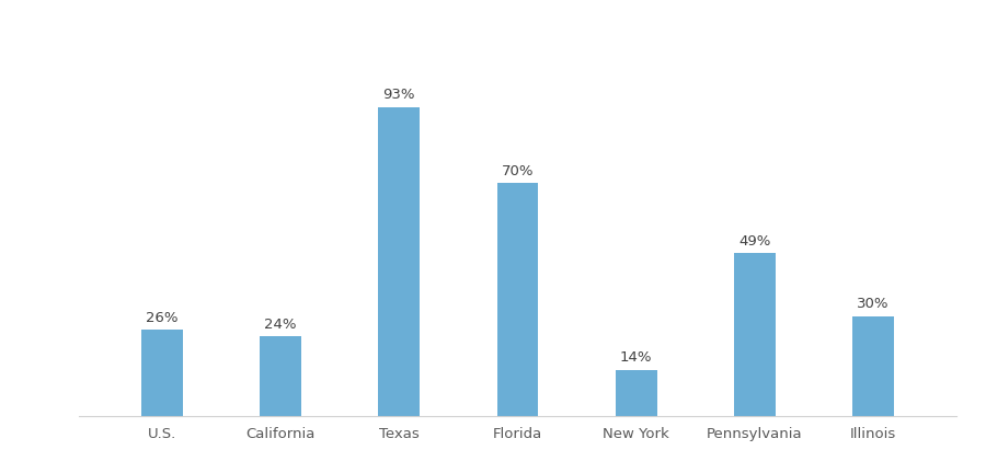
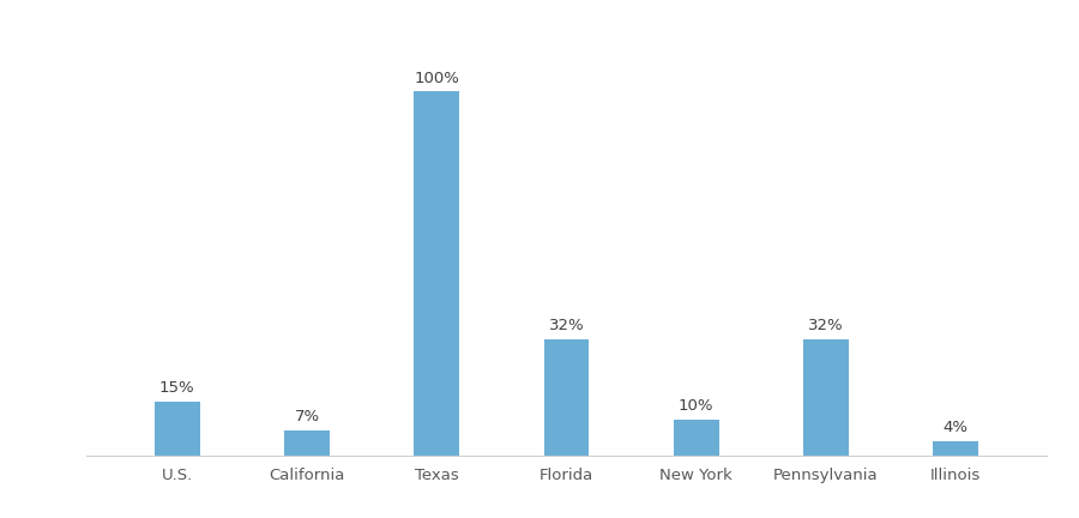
U.S.: 26% -> 15%
California: 24% -> 7%
Texas: 93% -> 100%
Florida: 70% -> 32%
New York: 14% -> 10%
Pennsylvania: 49% -> 32%
Illinois: 30% -> 4%
